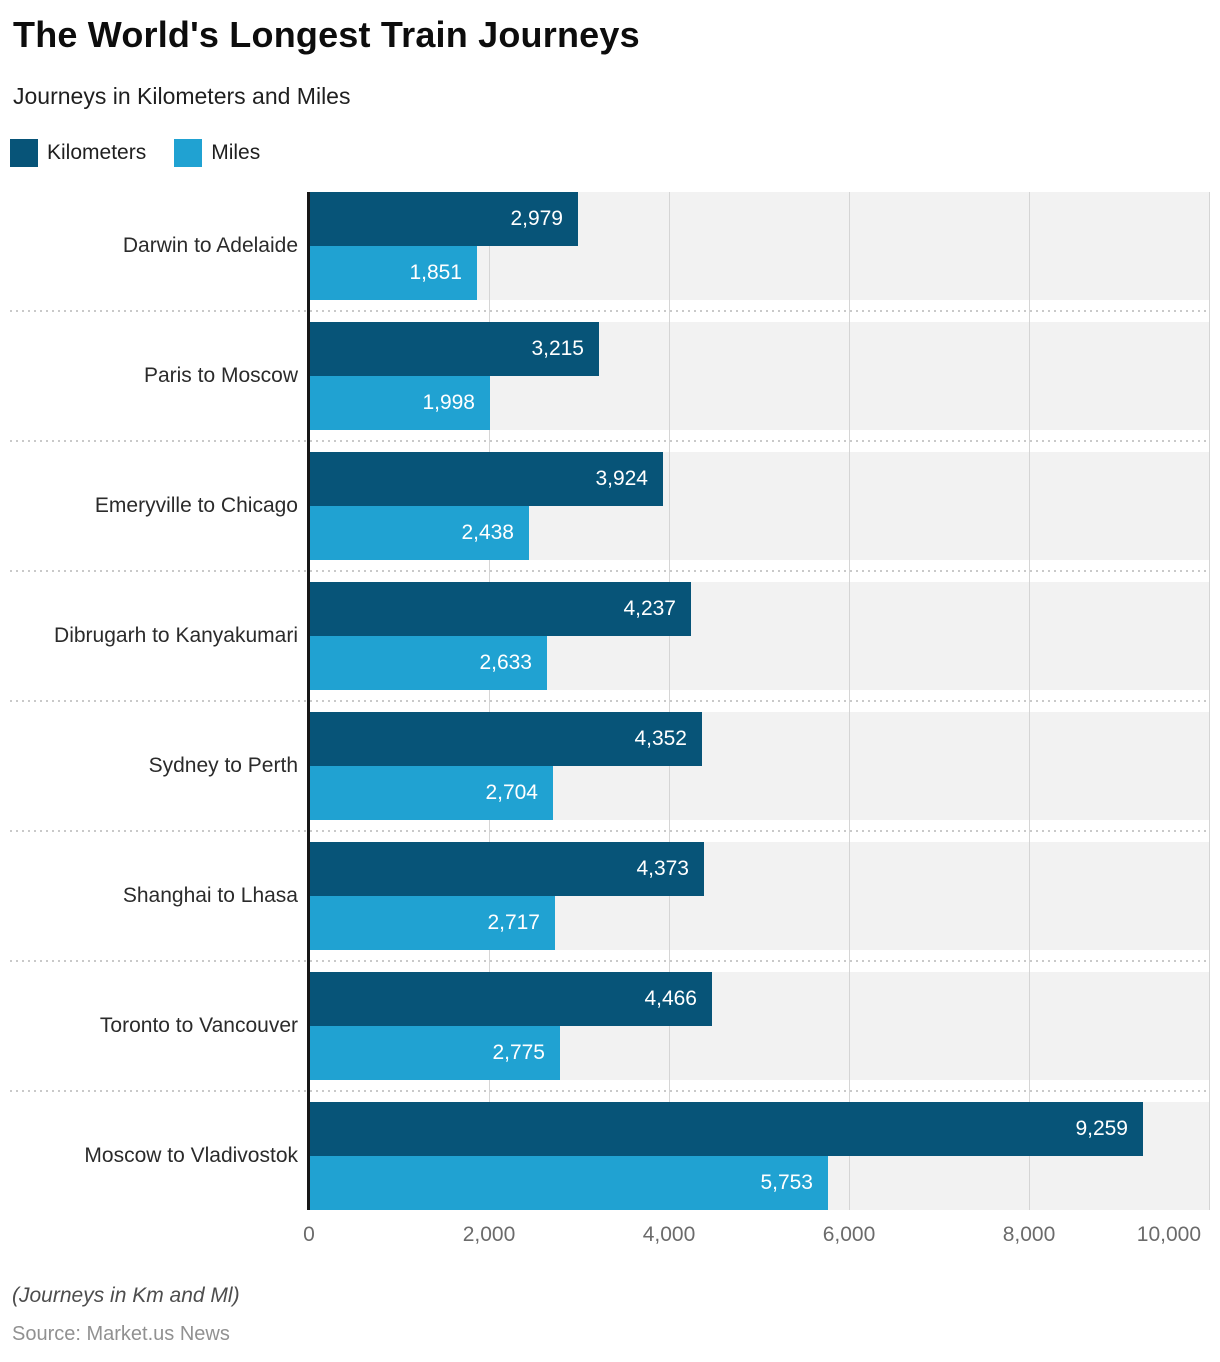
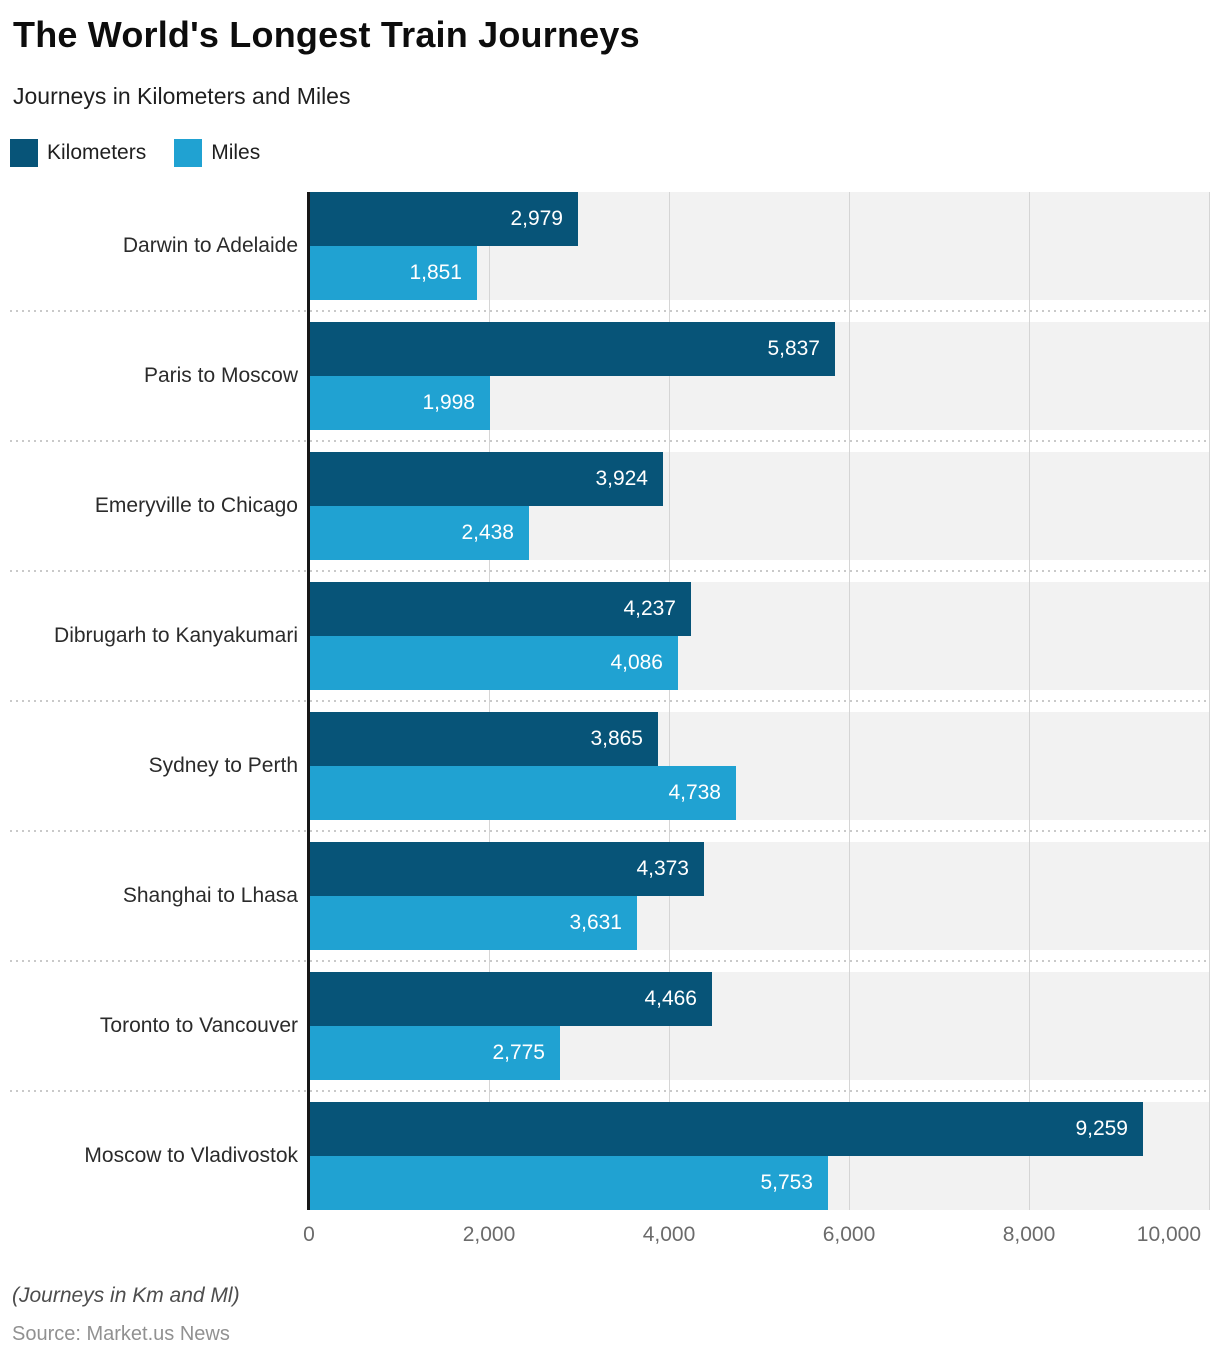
Kilometers/Paris to Moscow: 3,215 -> 5,837
Miles/Dibrugarh to Kanyakumari: 2,633 -> 4,086
Kilometers/Sydney to Perth: 4,352 -> 3,865
Miles/Sydney to Perth: 2,704 -> 4,738
Miles/Shanghai to Lhasa: 2,717 -> 3,631
